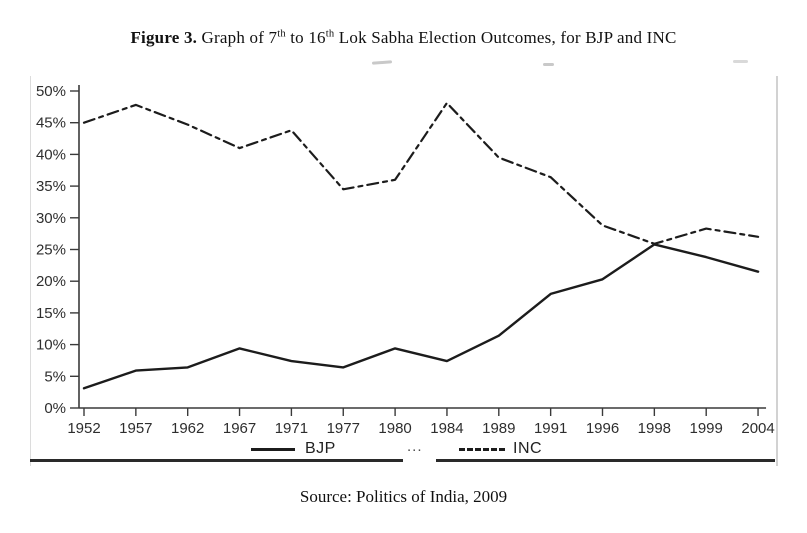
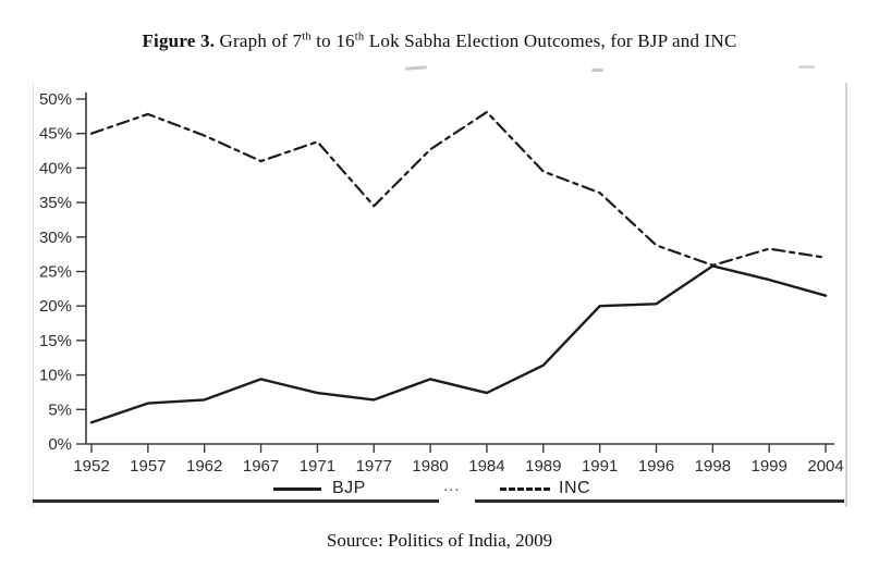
INC/1980: 36% -> 43%
BJP/1991: 18% -> 20%
